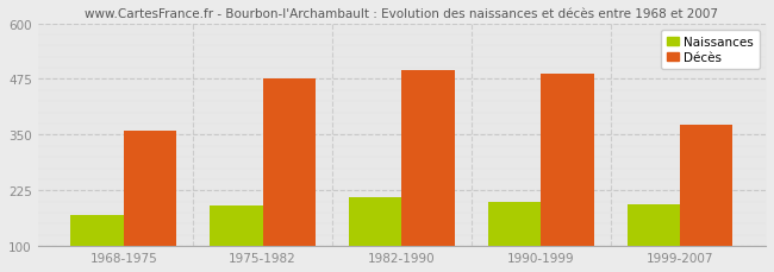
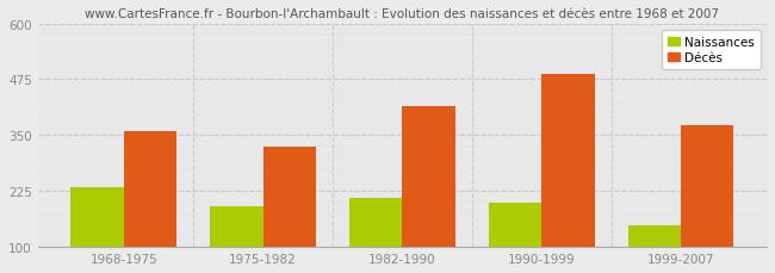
Naissances/1968-1975: 170 -> 233
Décès/1975-1982: 475 -> 325
Décès/1982-1990: 495 -> 415
Naissances/1999-2007: 195 -> 148
